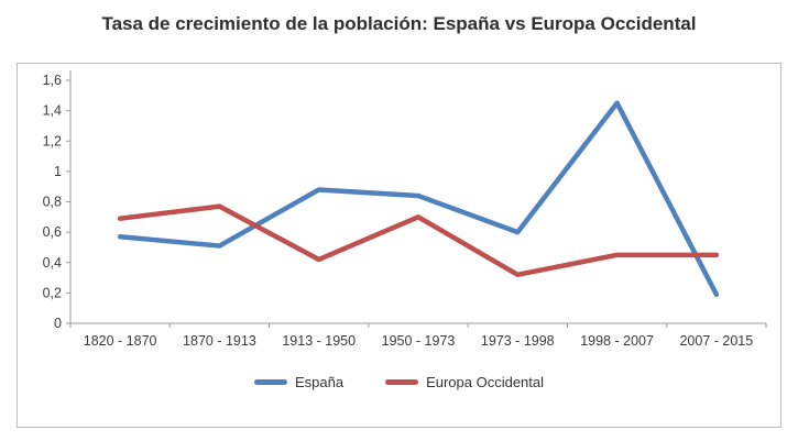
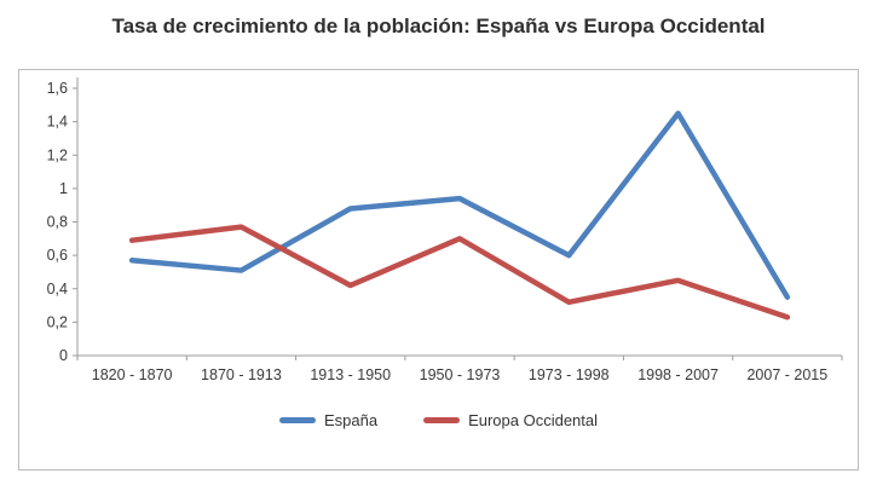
España/1950 - 1973: 0,84 -> 0,94
España/2007 - 2015: 0,19 -> 0,35
Europa Occidental/2007 - 2015: 0,45 -> 0,23
